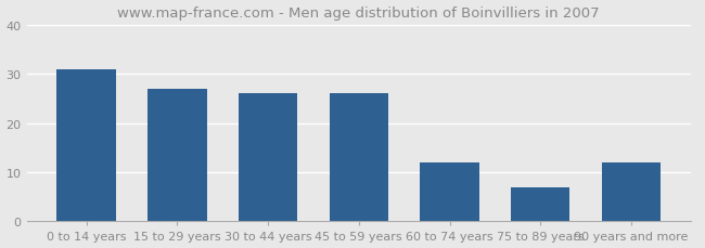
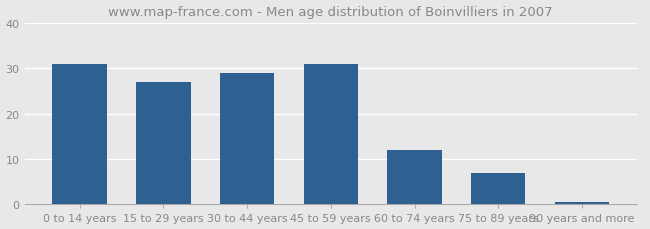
30 to 44 years: 26.0 -> 29.0
45 to 59 years: 26.0 -> 31.0
90 years and more: 12.0 -> 0.5
